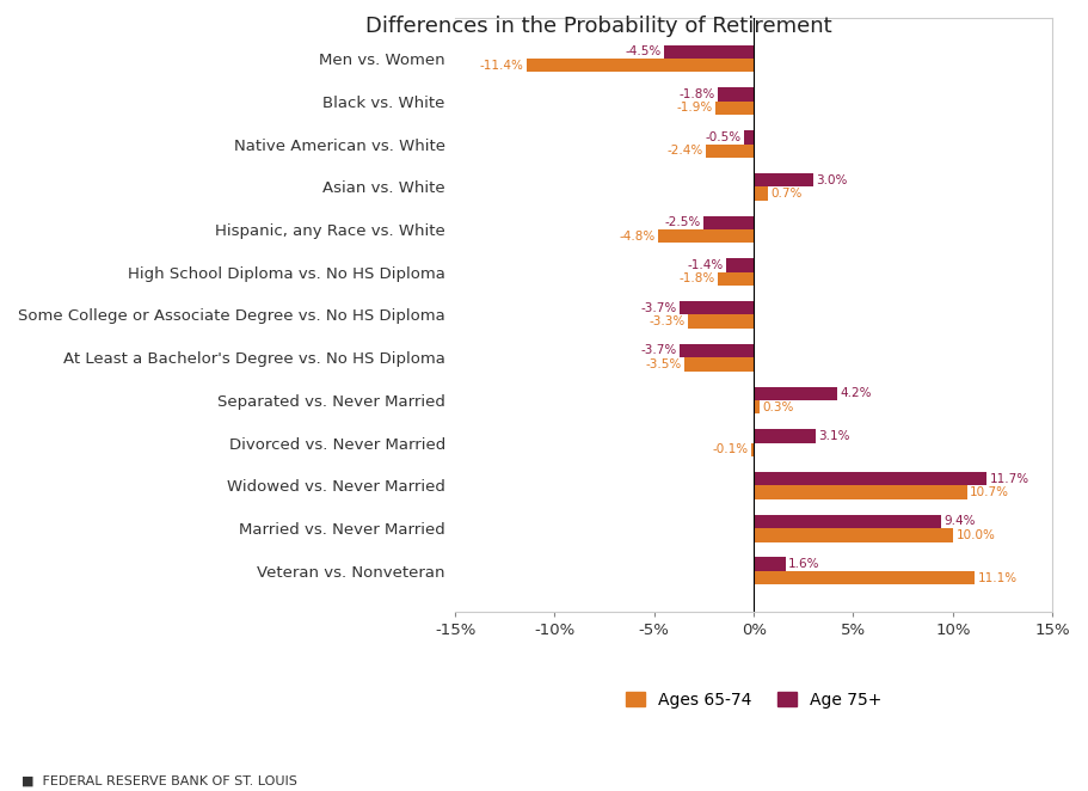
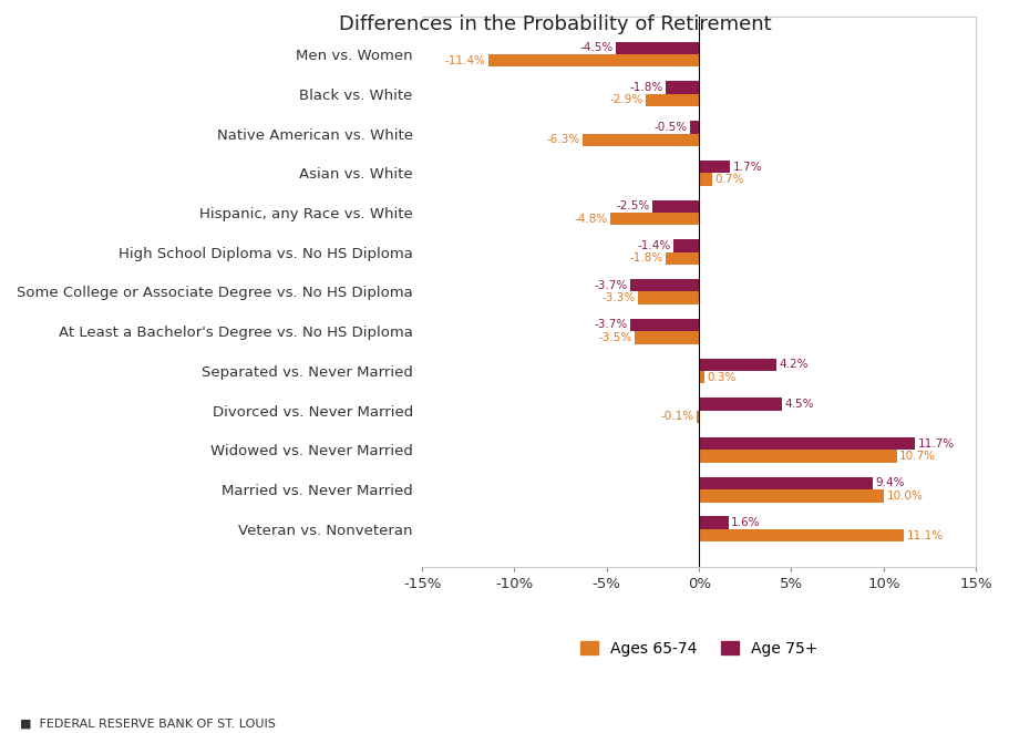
Ages 65-74/Black vs. White: -1.9% -> -2.9%
Ages 65-74/Native American vs. White: -2.4% -> -6.3%
Age 75+/Asian vs. White: 3.0% -> 1.7%
Age 75+/Divorced vs. Never Married: 3.1% -> 4.5%
